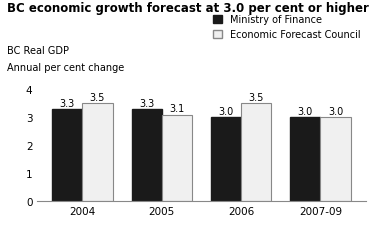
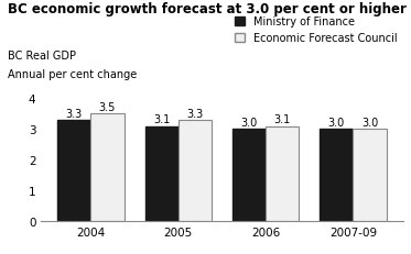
Ministry of Finance/2005: 3.3 -> 3.1
Economic Forecast Council/2005: 3.1 -> 3.3
Economic Forecast Council/2006: 3.5 -> 3.1
